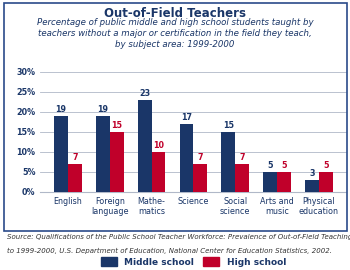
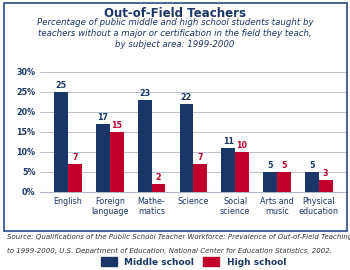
Middle school/English: 19 -> 25
Middle school/Foreign language: 19 -> 17
High school/Mathe- matics: 10 -> 2
Middle school/Science: 17 -> 22
Middle school/Social science: 15 -> 11
High school/Social science: 7 -> 10
Middle school/Physical education: 3 -> 5
High school/Physical education: 5 -> 3
